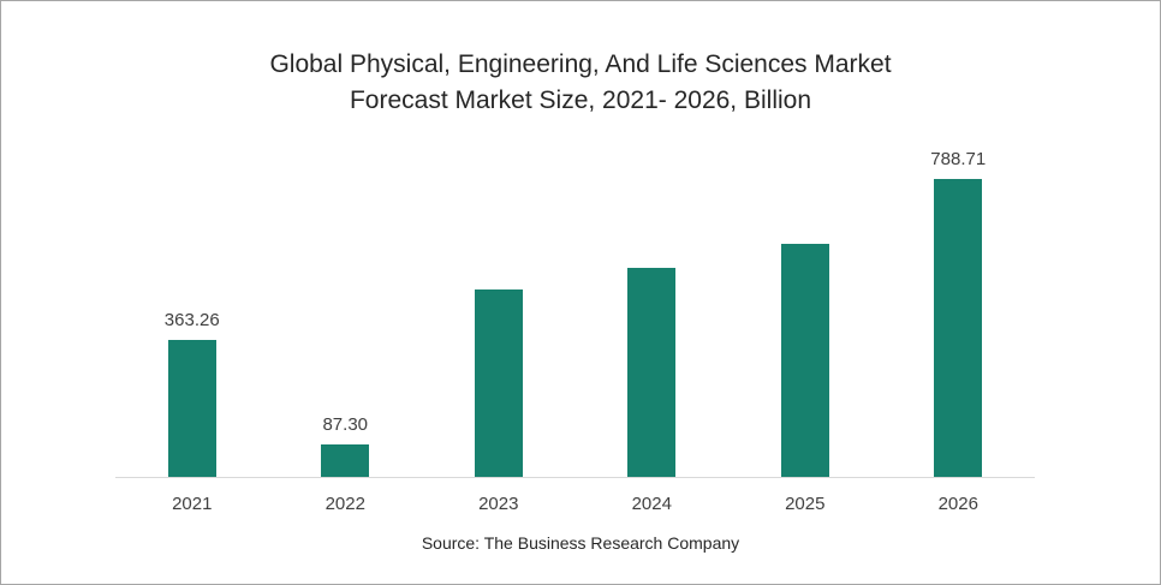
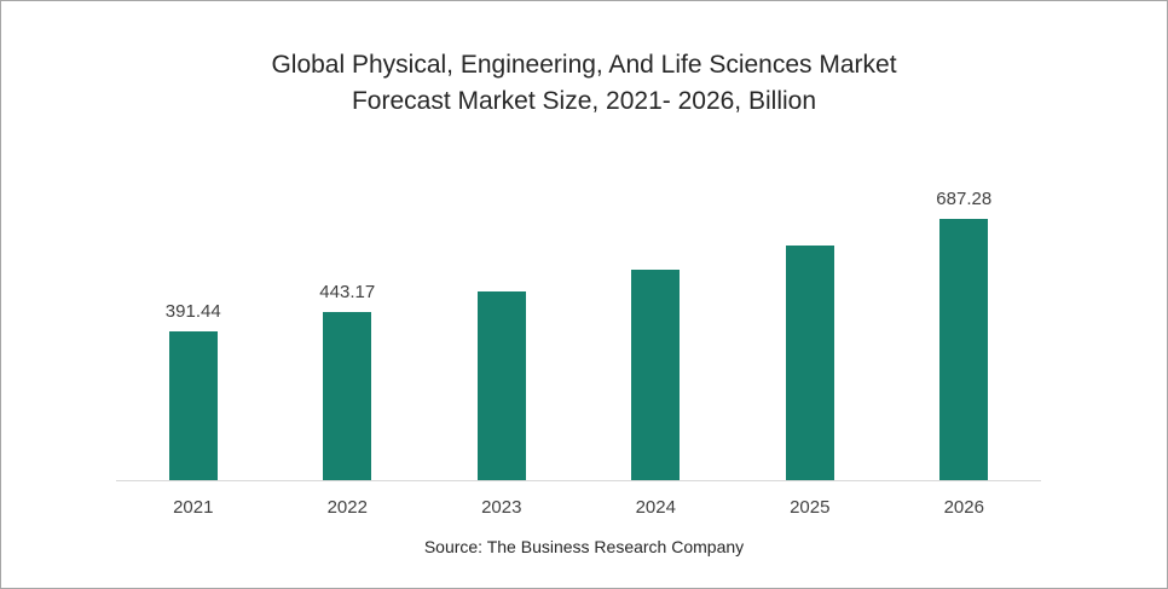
2021: 363.26 -> 391.44
2022: 87.30 -> 443.17
2026: 788.71 -> 687.28
